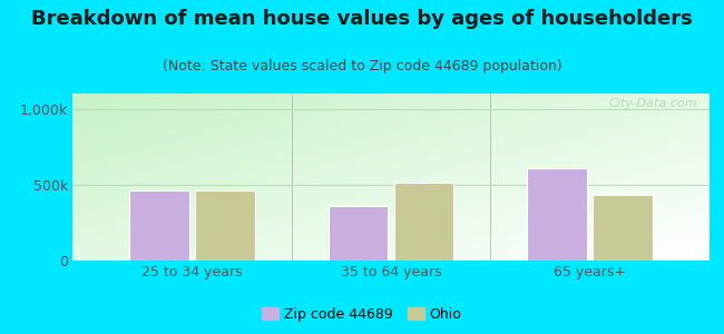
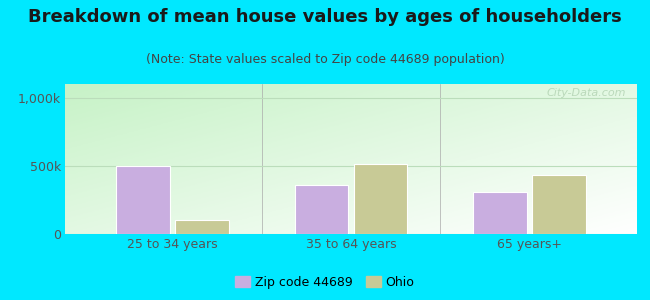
Zip code 44689/25 to 34 years: 460k -> 500k
Ohio/25 to 34 years: 460k -> 100k
Zip code 44689/65 years+: 610k -> 310k
